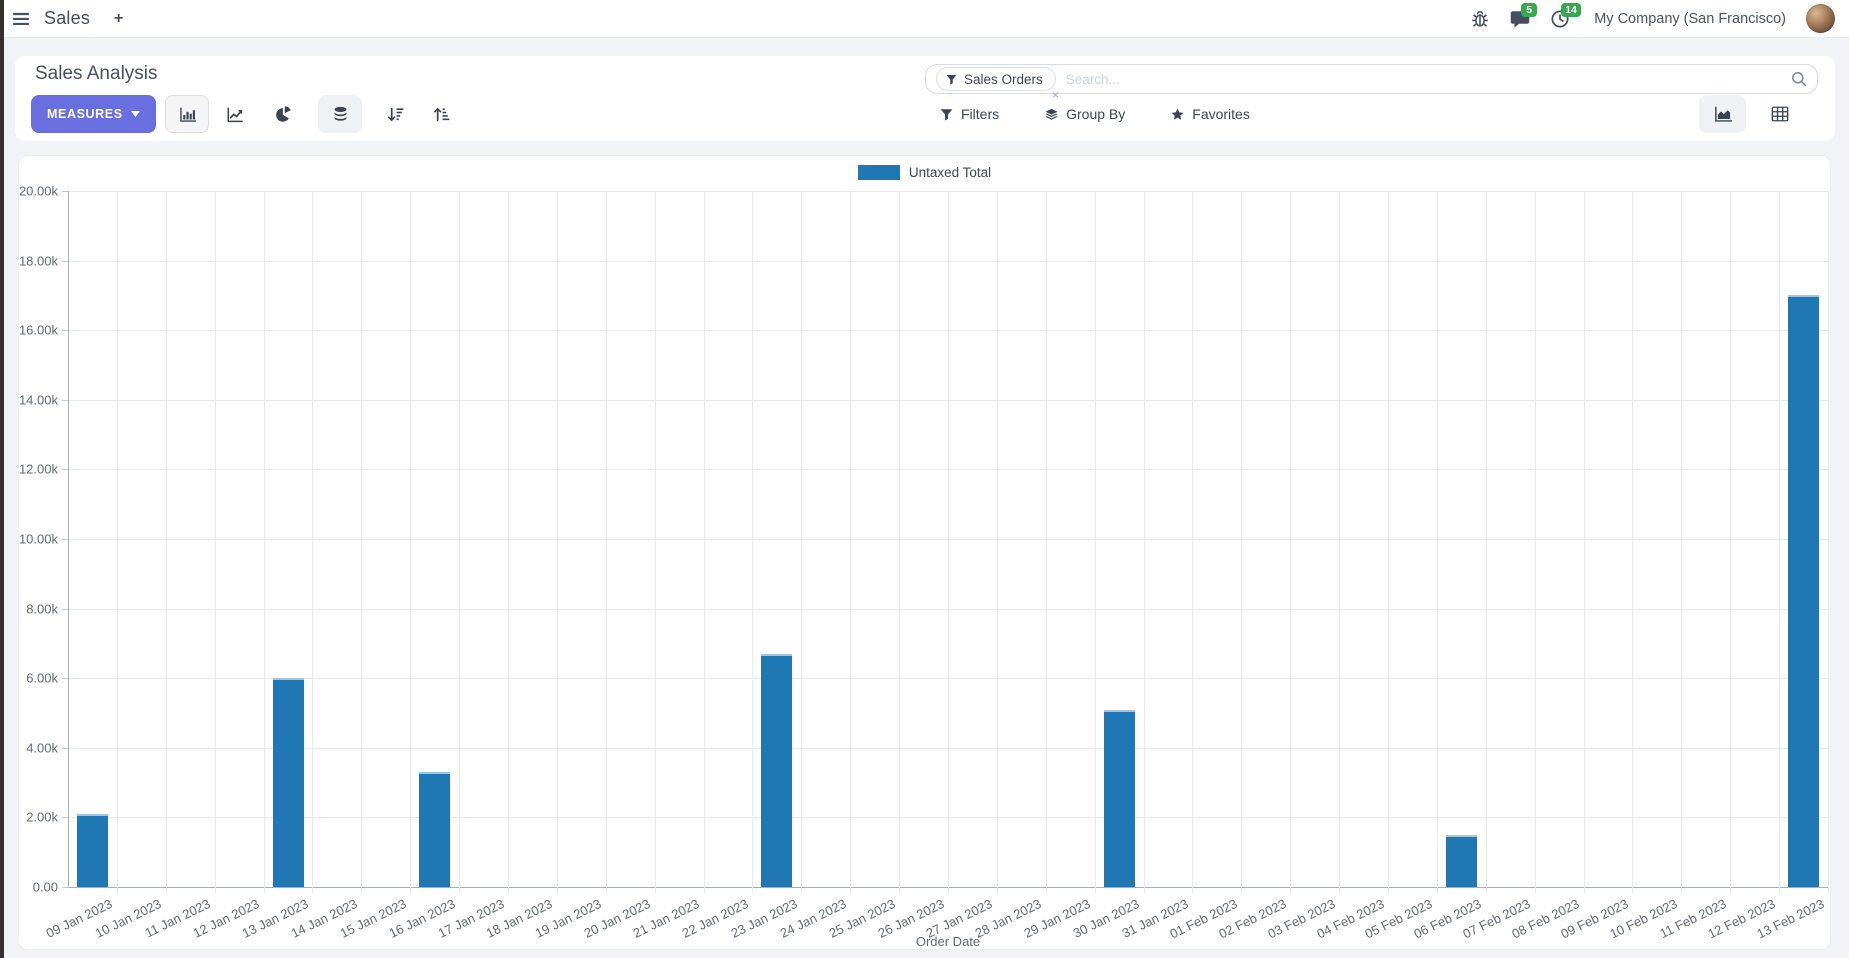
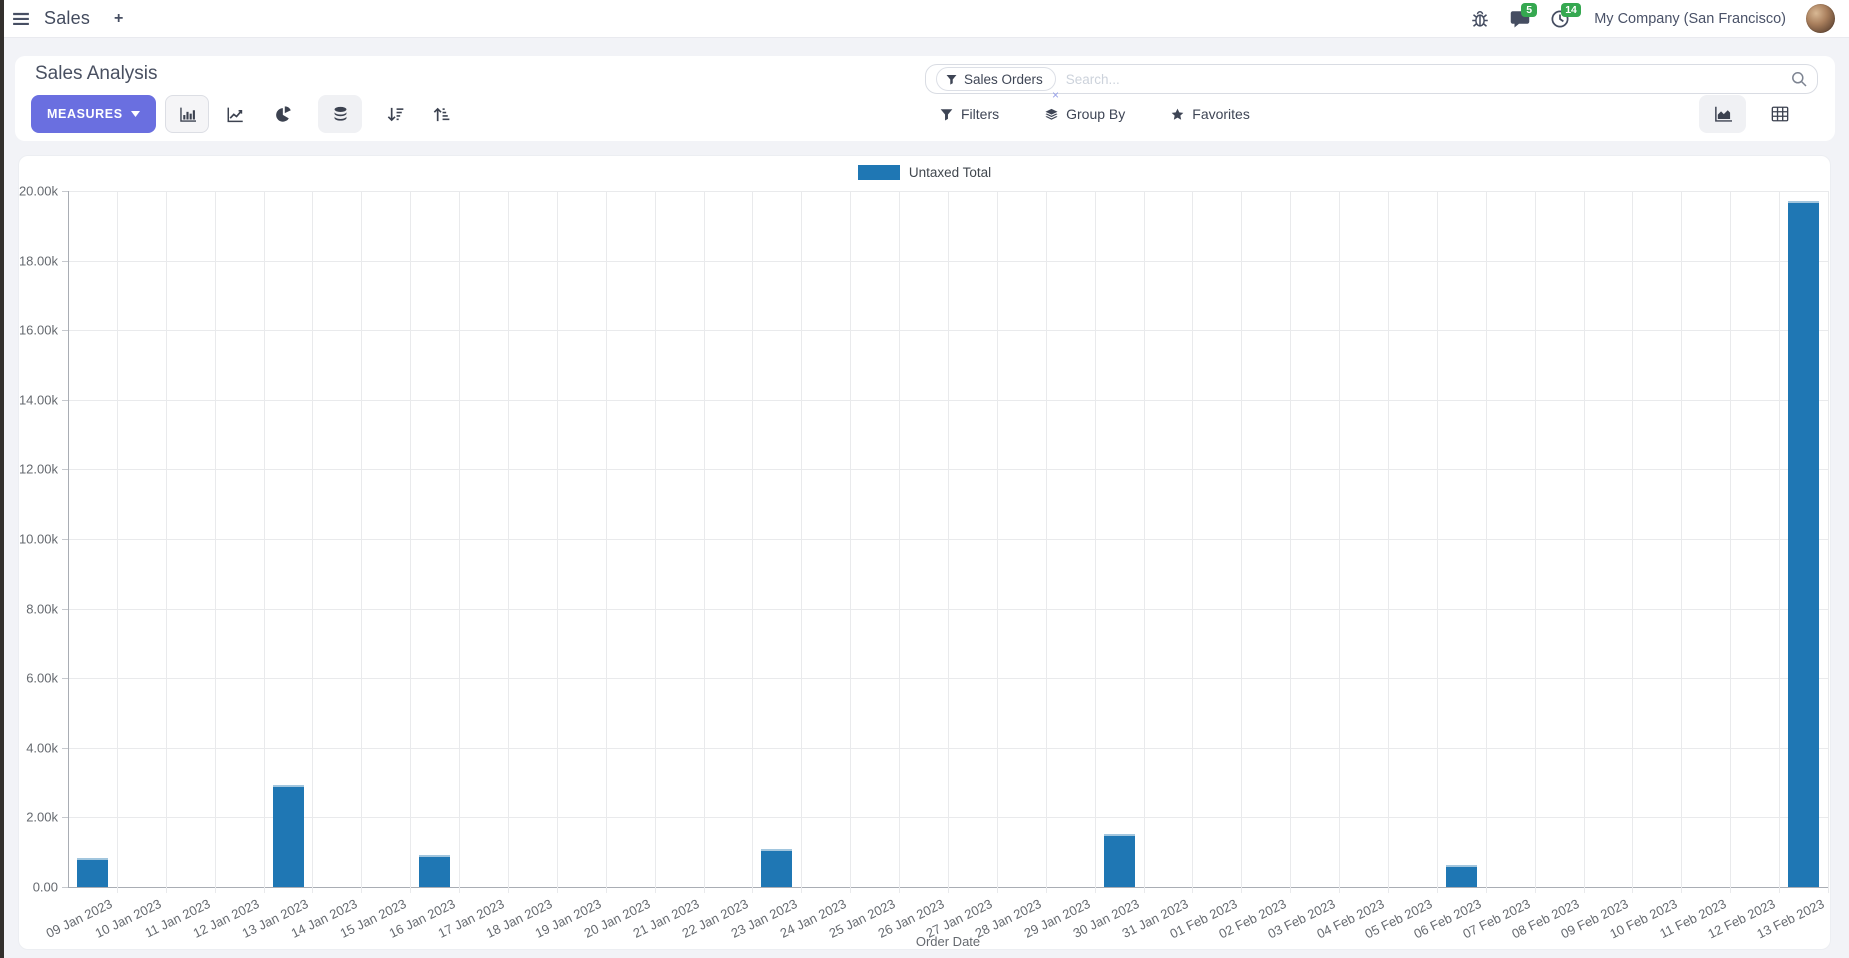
09 Jan 2023: 2.1k -> 0.8k
13 Jan 2023: 6.0k -> 2.9k
16 Jan 2023: 3.3k -> 0.9k
23 Jan 2023: 6.7k -> 1.1k
30 Jan 2023: 5.1k -> 1.5k
06 Feb 2023: 1.5k -> 0.6k
13 Feb 2023: 17.0k -> 19.7k
